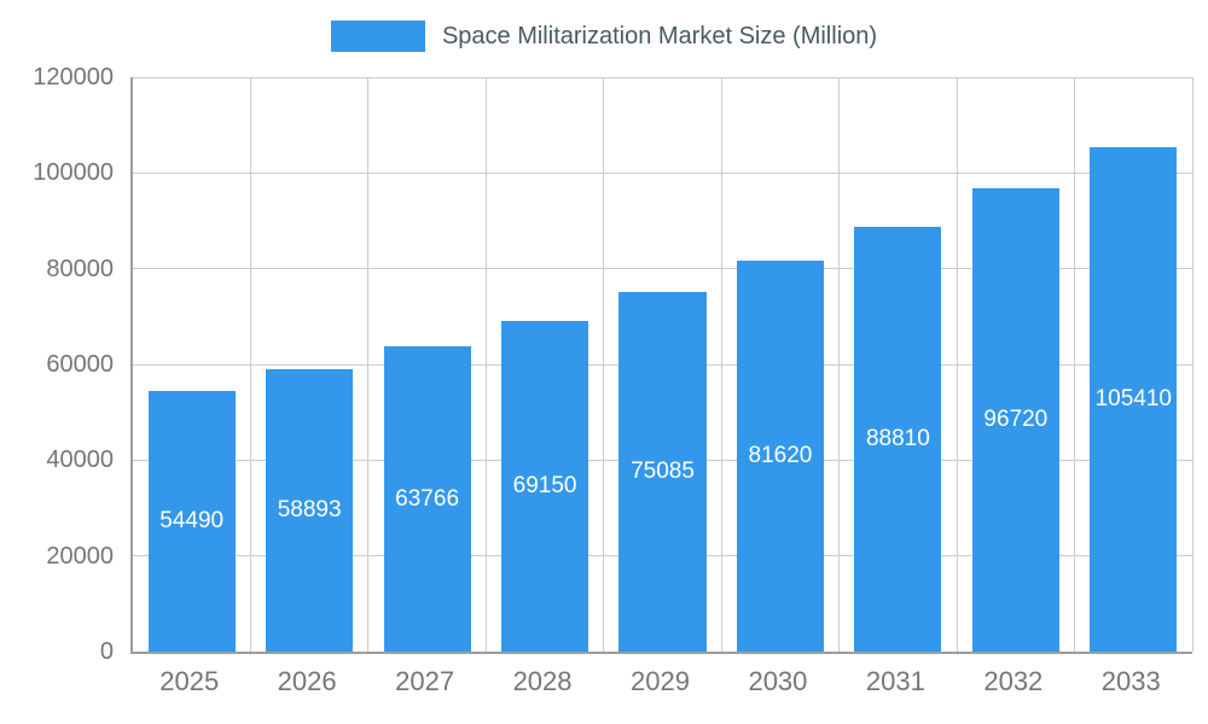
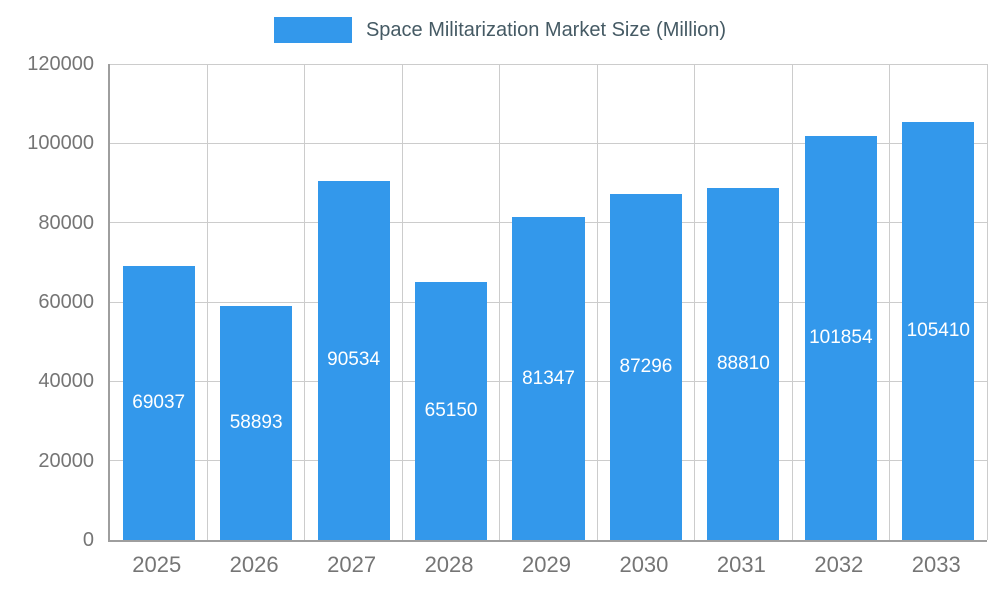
2025: 54490 -> 69037
2027: 63766 -> 90534
2028: 69150 -> 65150
2029: 75085 -> 81347
2030: 81620 -> 87296
2032: 96720 -> 101854
